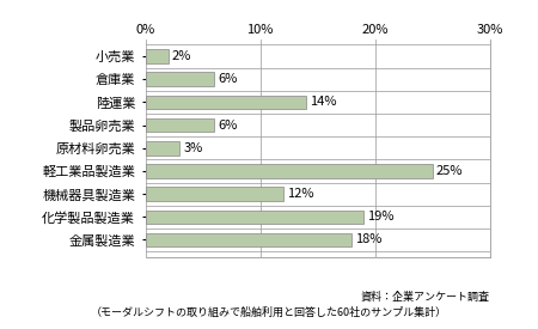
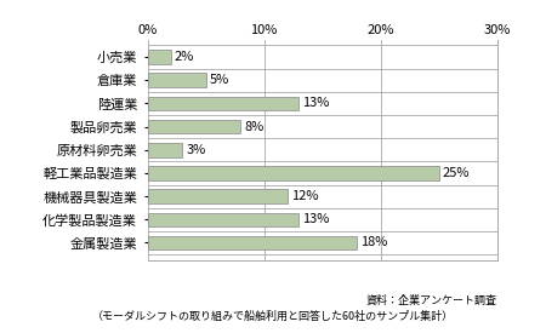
倉庫業: 6% -> 5%
陸運業: 14% -> 13%
製品卵売業: 6% -> 8%
化学製品製造業: 19% -> 13%
